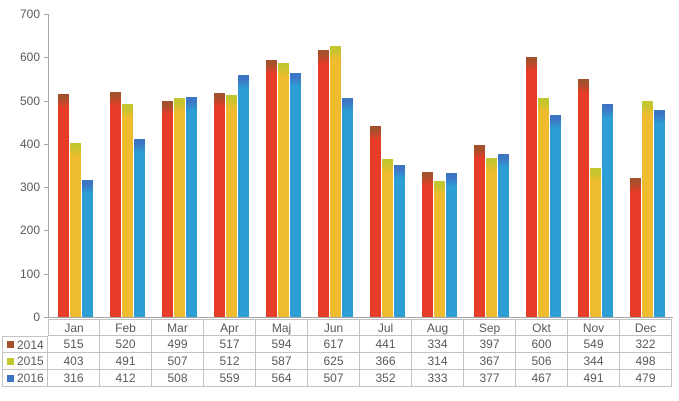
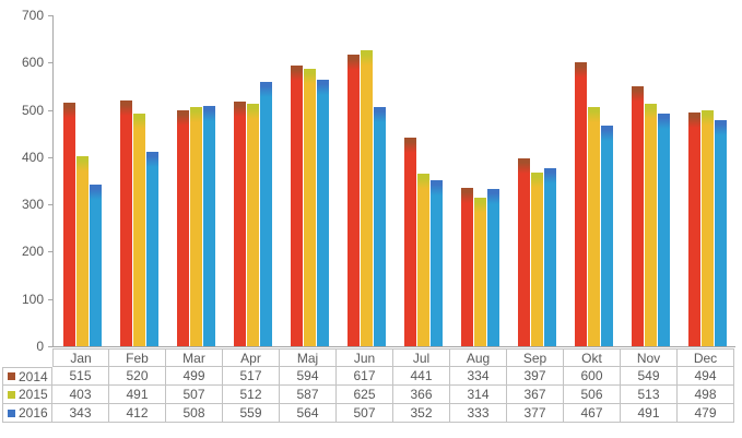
2016/Jan: 316 -> 343
2015/Nov: 344 -> 513
2014/Dec: 322 -> 494
